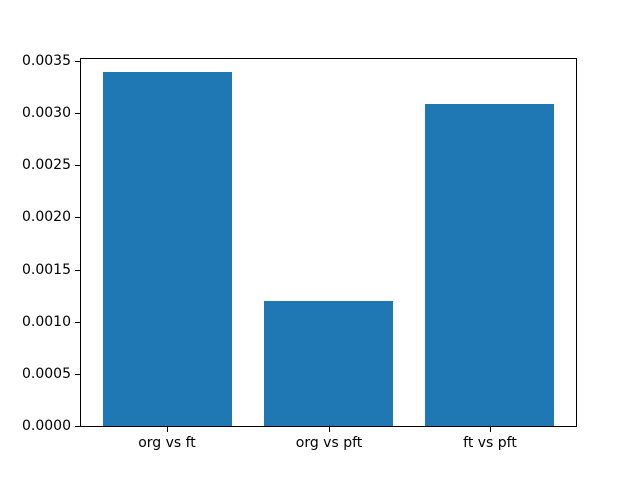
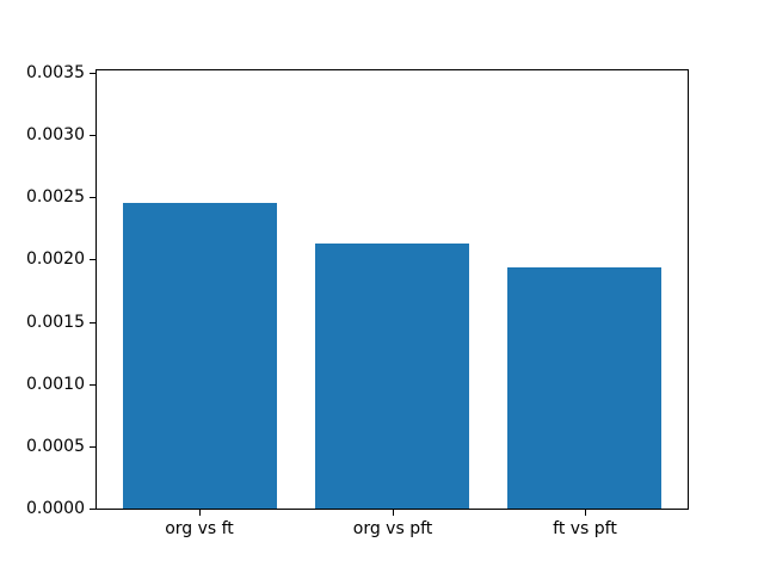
org vs ft: 0.00339 -> 0.00245
org vs pft: 0.00120 -> 0.00213
ft vs pft: 0.00309 -> 0.00194
